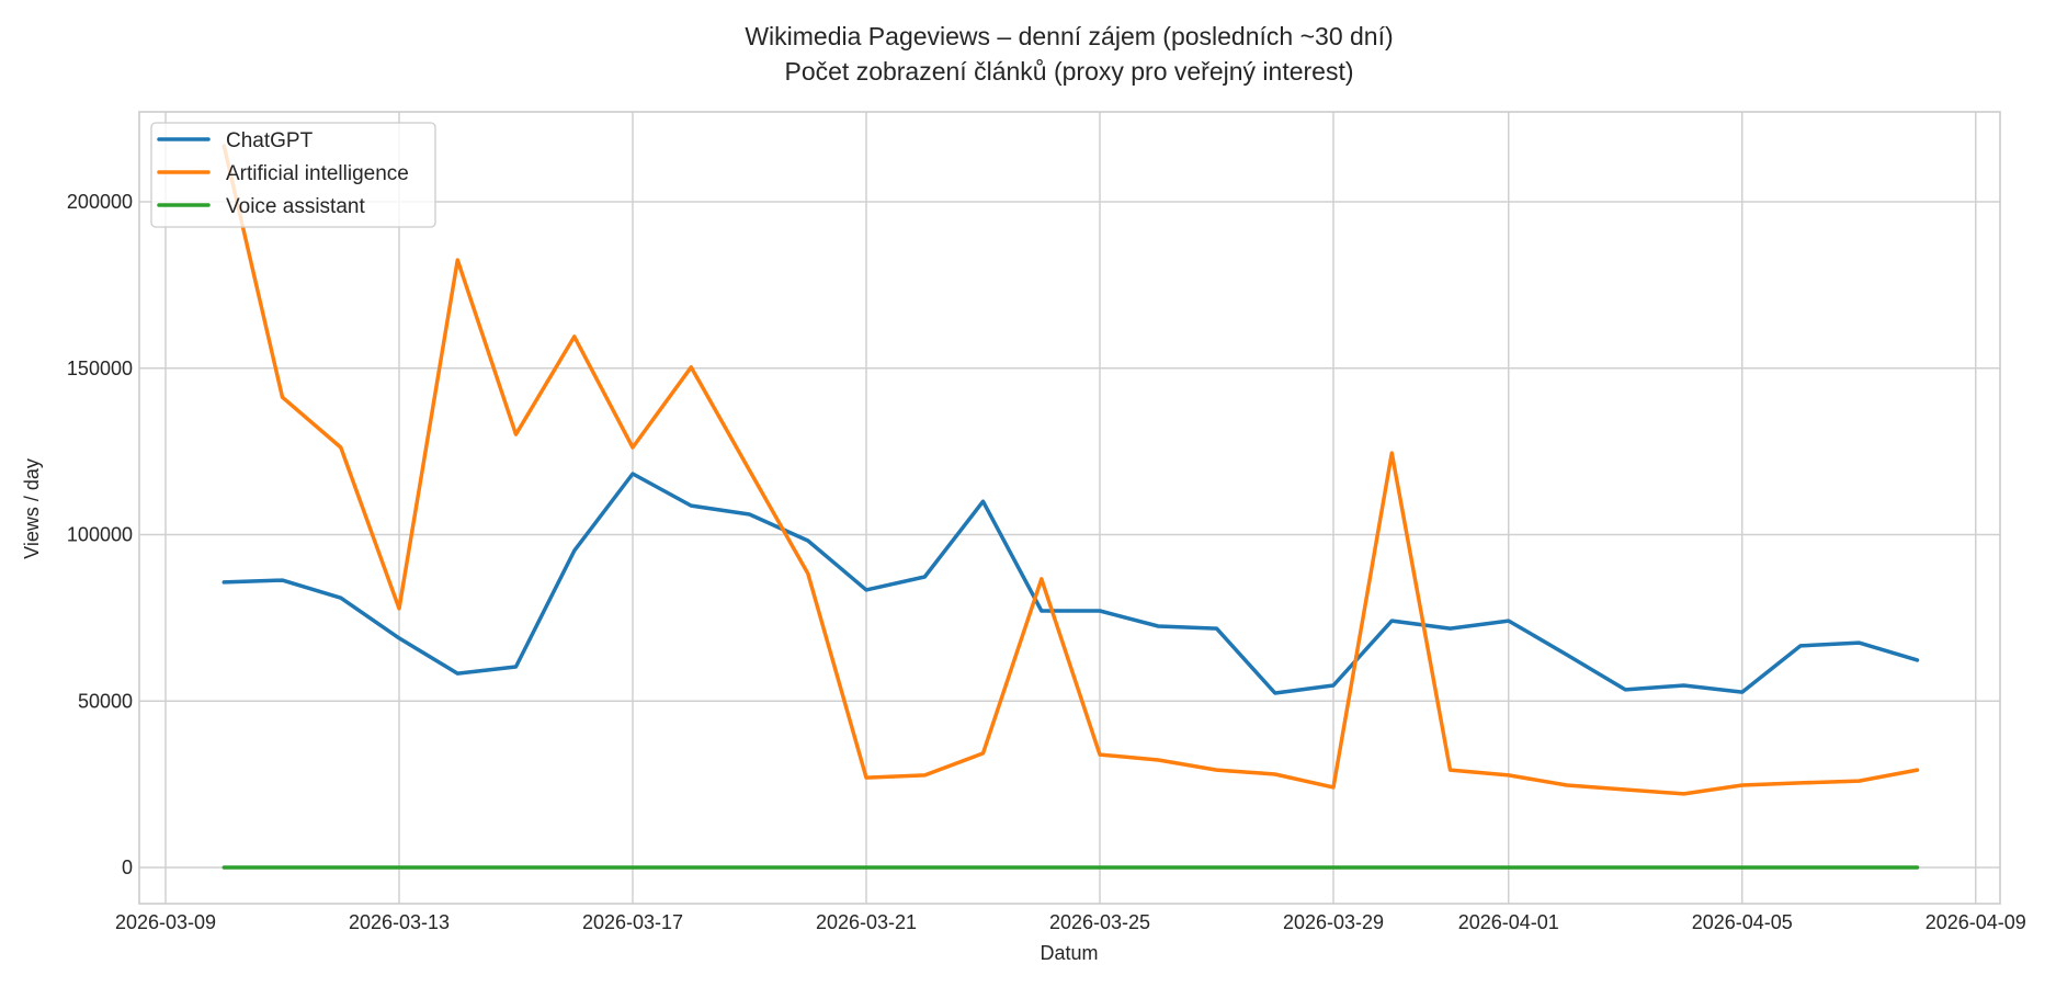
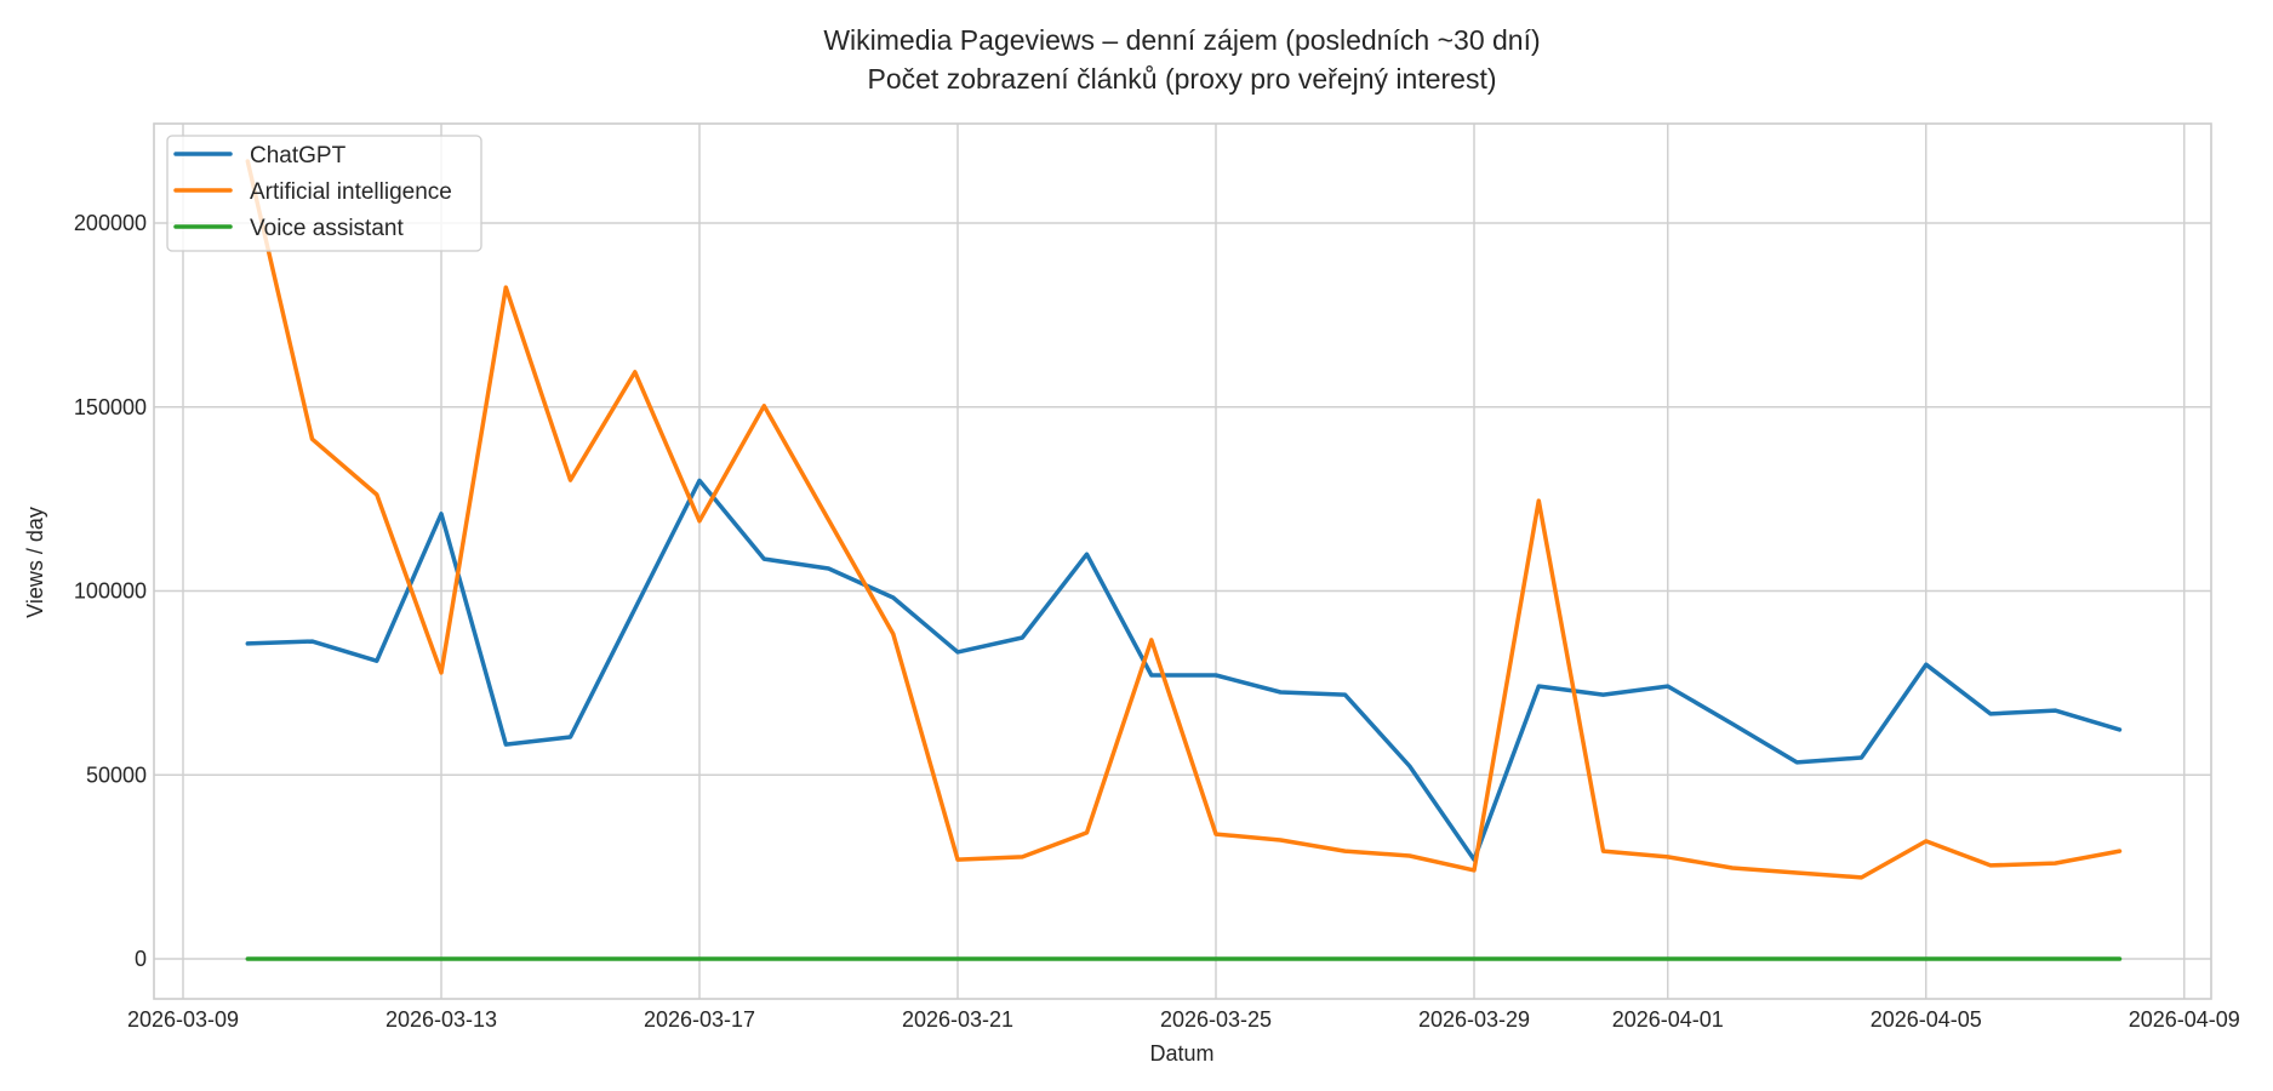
ChatGPT/2026-03-13: 69000 -> 121000
ChatGPT/2026-03-17: 118000 -> 130000
Artificial intelligence/2026-03-17: 126000 -> 119000
ChatGPT/2026-03-29: 55000 -> 27000
ChatGPT/2026-04-05: 53000 -> 80000
Artificial intelligence/2026-04-05: 25000 -> 32000
